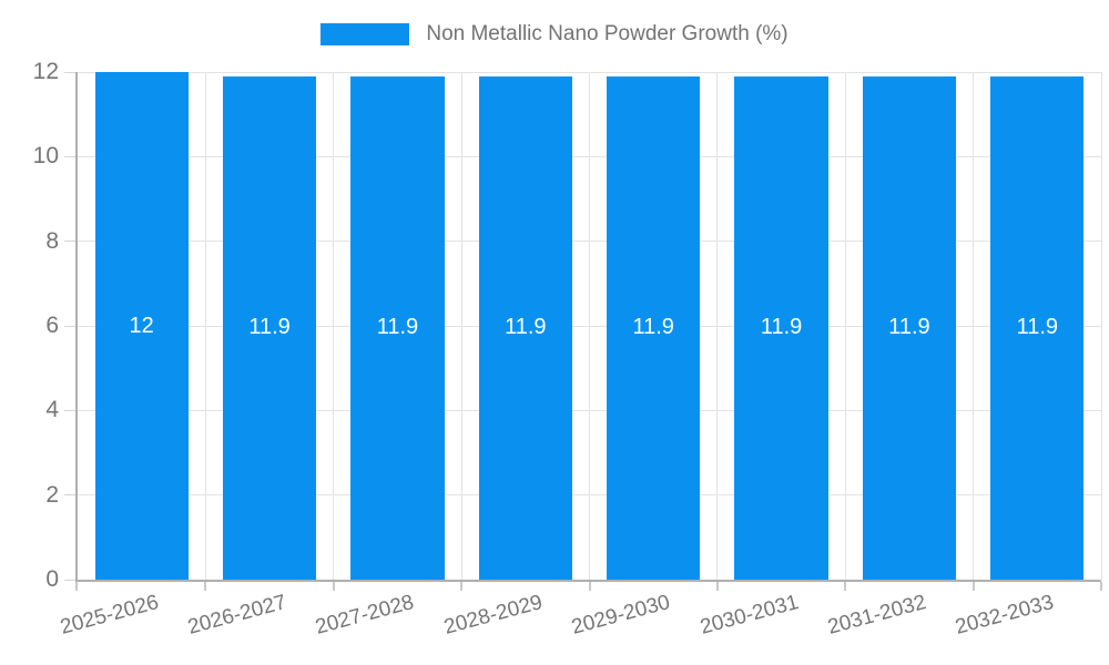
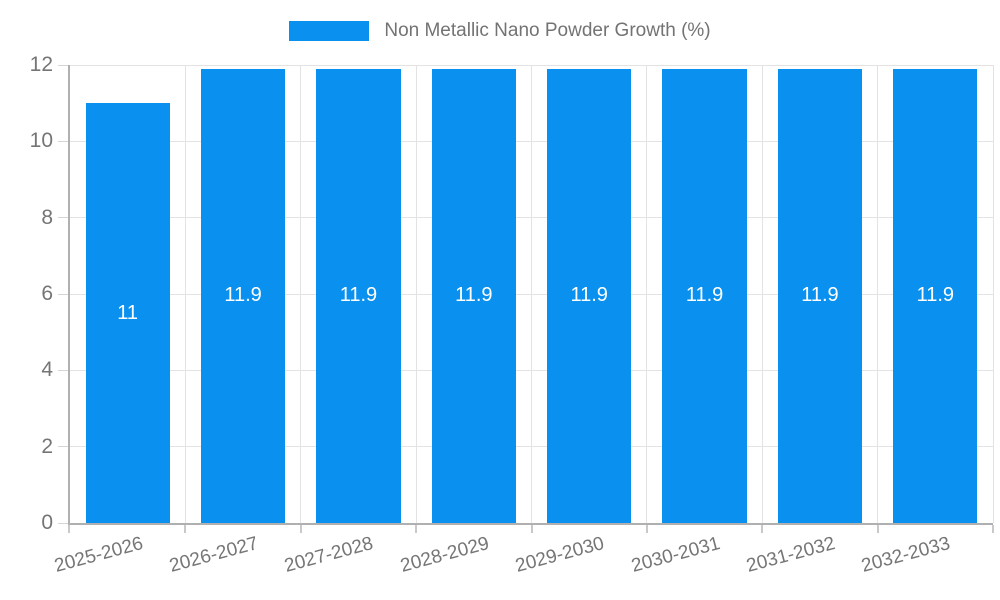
2025-2026: 12 -> 11
